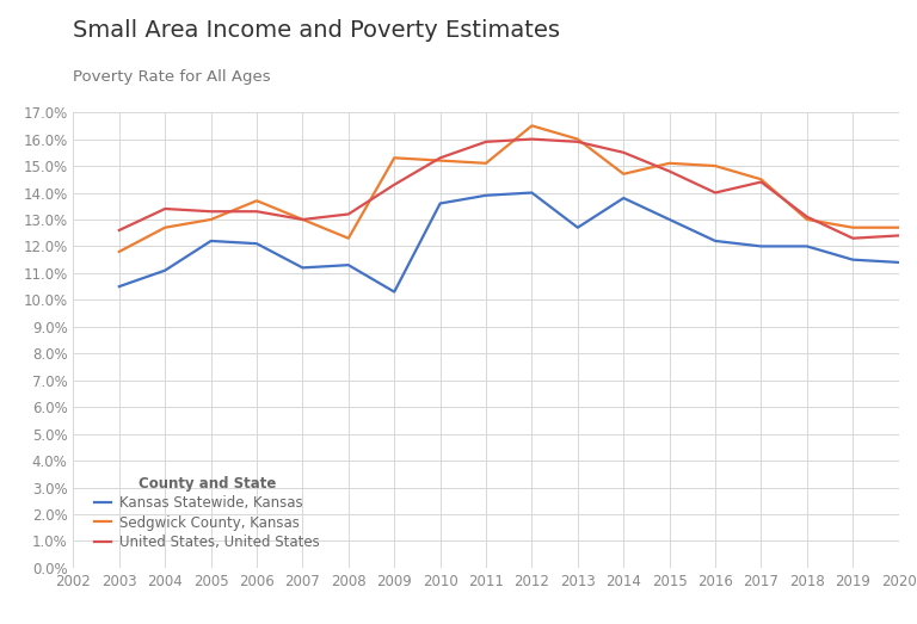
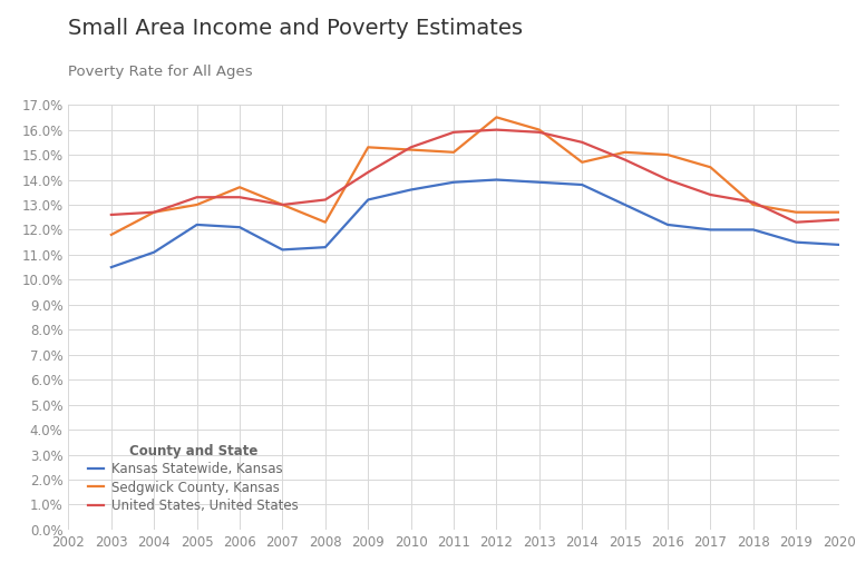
United States, United States/2004: 13.4% -> 12.7%
Kansas Statewide, Kansas/2009: 10.3% -> 13.2%
Kansas Statewide, Kansas/2013: 12.7% -> 13.9%
United States, United States/2017: 14.4% -> 13.4%
